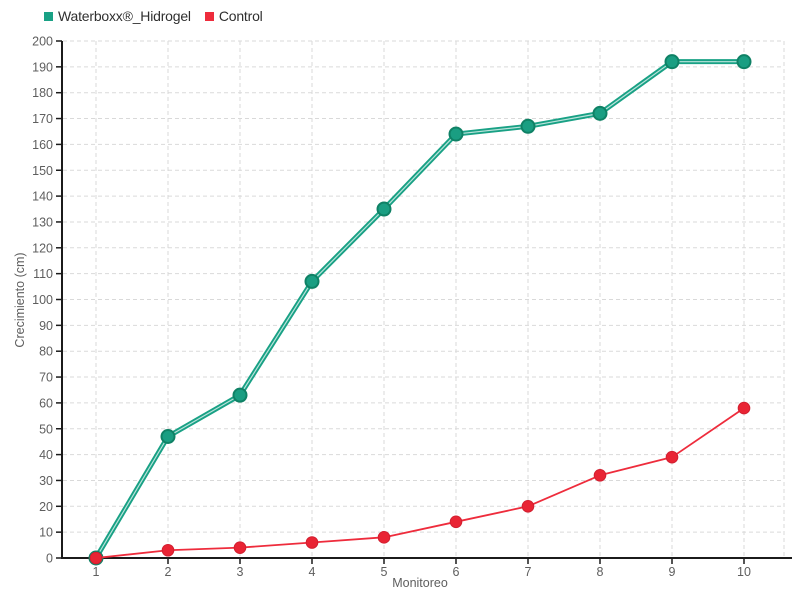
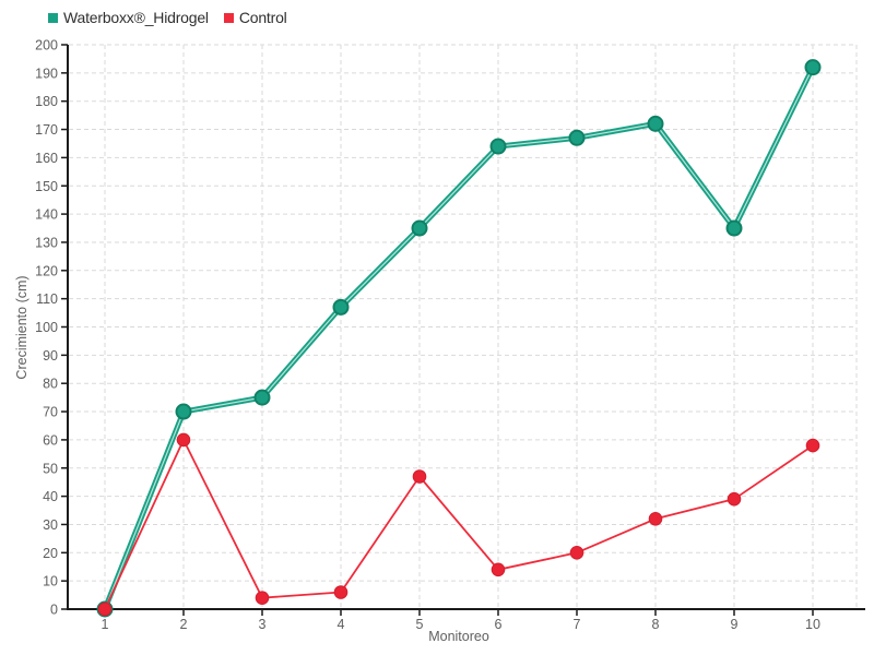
Waterboxx®_Hidrogel/2: 47 -> 70
Control/2: 3 -> 60
Waterboxx®_Hidrogel/3: 63 -> 75
Control/5: 8 -> 47
Waterboxx®_Hidrogel/9: 192 -> 135
